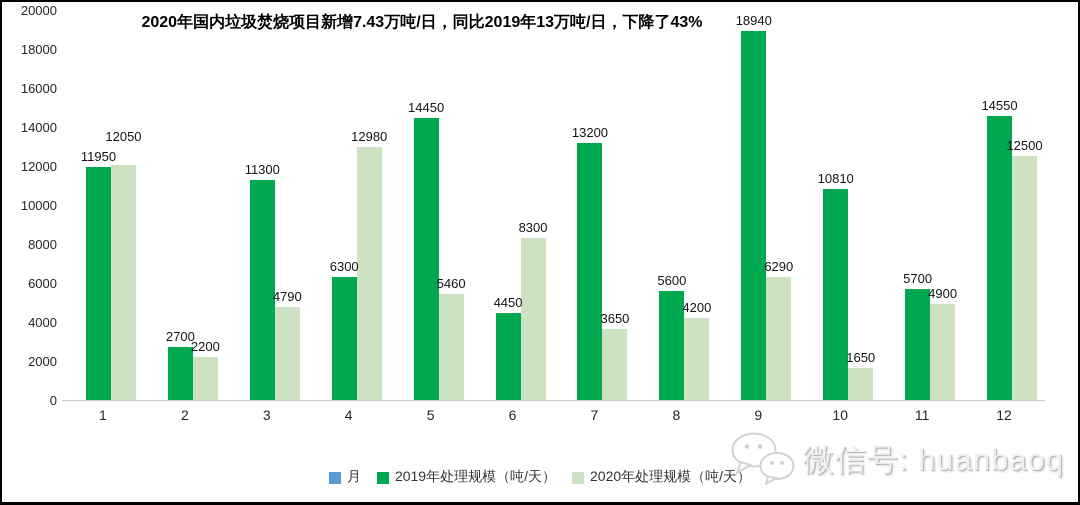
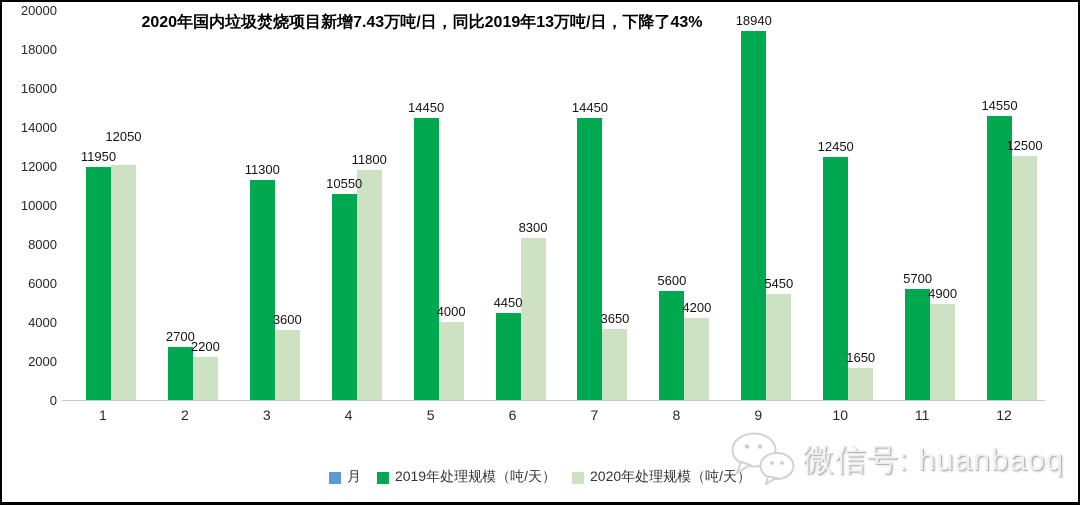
2020年处理规模（吨/天）/3: 4790 -> 3600
2019年处理规模（吨/天）/4: 6300 -> 10550
2020年处理规模（吨/天）/4: 12980 -> 11800
2020年处理规模（吨/天）/5: 5460 -> 4000
2019年处理规模（吨/天）/7: 13200 -> 14450
2020年处理规模（吨/天）/9: 6290 -> 5450
2019年处理规模（吨/天）/10: 10810 -> 12450
